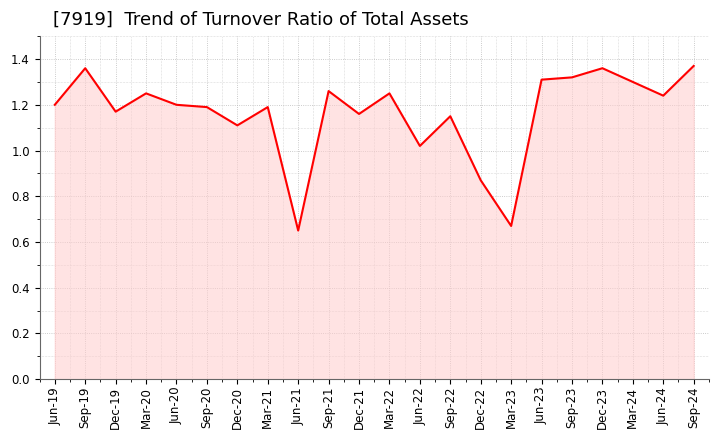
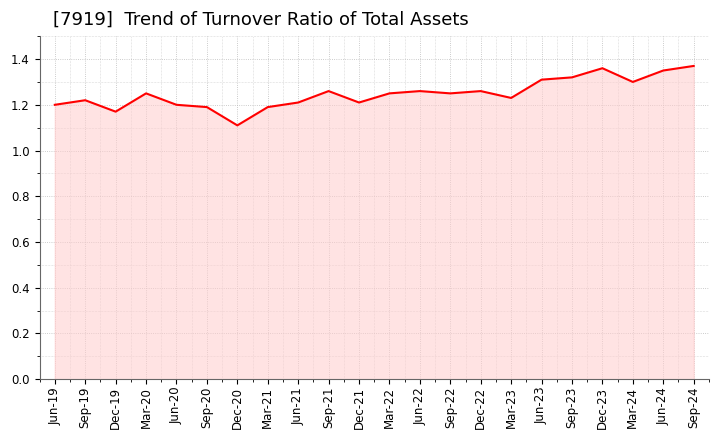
Sep-19: 1.36 -> 1.22
Jun-21: 0.65 -> 1.21
Dec-21: 1.16 -> 1.21
Jun-22: 1.02 -> 1.26
Sep-22: 1.15 -> 1.25
Dec-22: 0.87 -> 1.26
Mar-23: 0.67 -> 1.23
Jun-24: 1.24 -> 1.35
